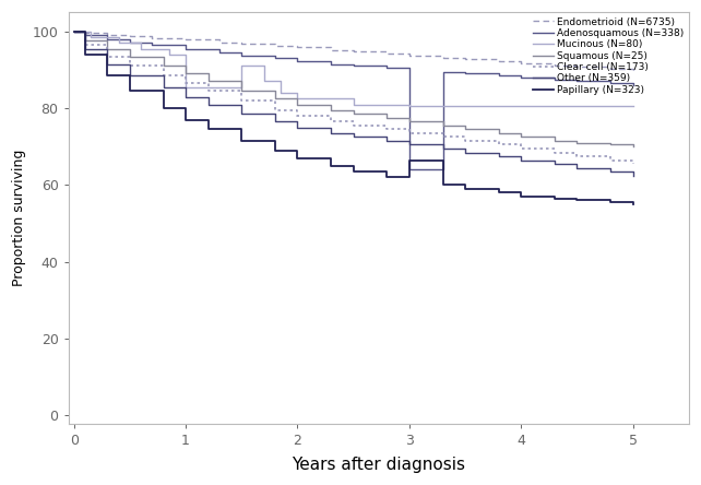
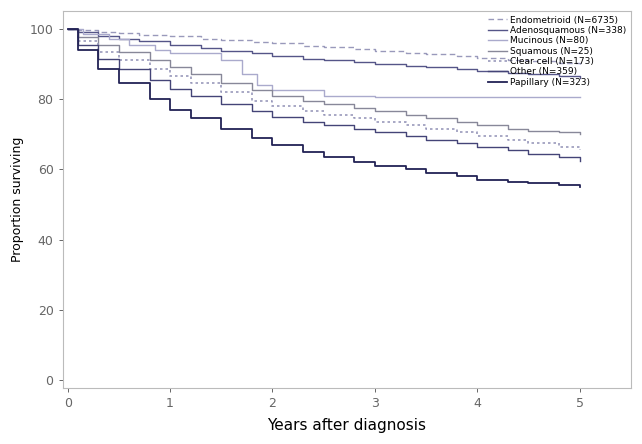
Mucinous (N=80)/1: 85.5 -> 93.0
Adenosquamous (N=338)/3: 64.0 -> 90.0
Papillary (N=323)/3: 66.5 -> 61.0
